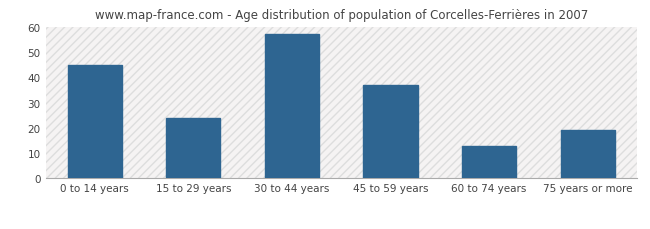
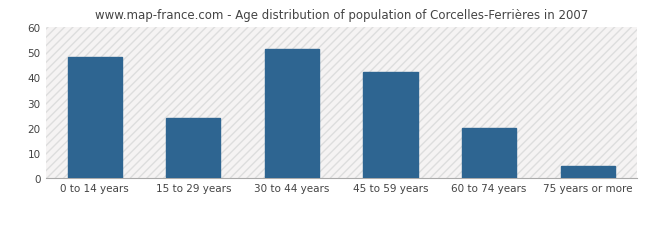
0 to 14 years: 45 -> 48
30 to 44 years: 57 -> 51
45 to 59 years: 37 -> 42
60 to 74 years: 13 -> 20
75 years or more: 19 -> 5
